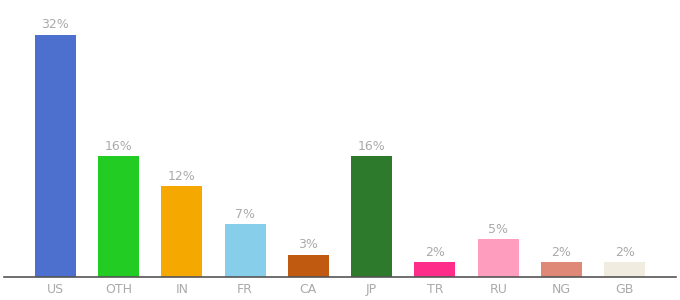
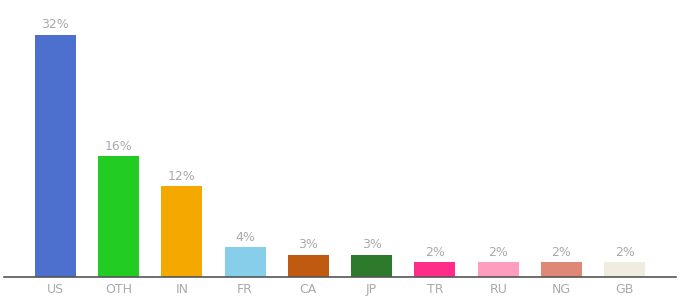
FR: 7% -> 4%
JP: 16% -> 3%
RU: 5% -> 2%
